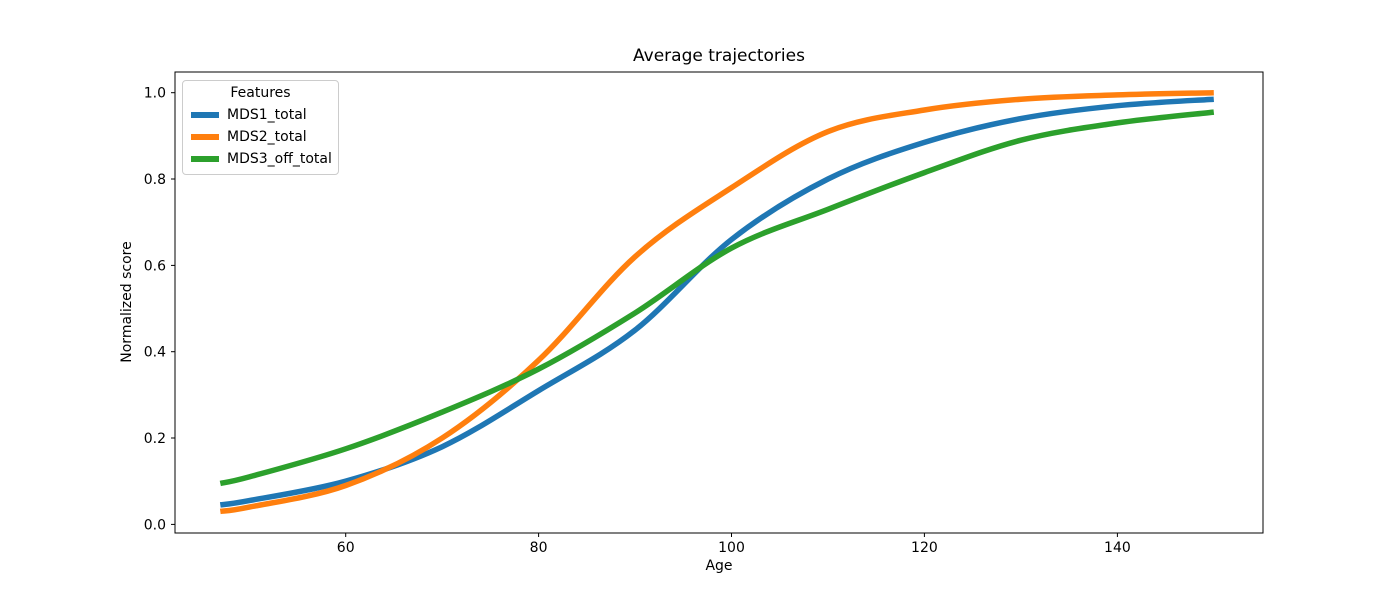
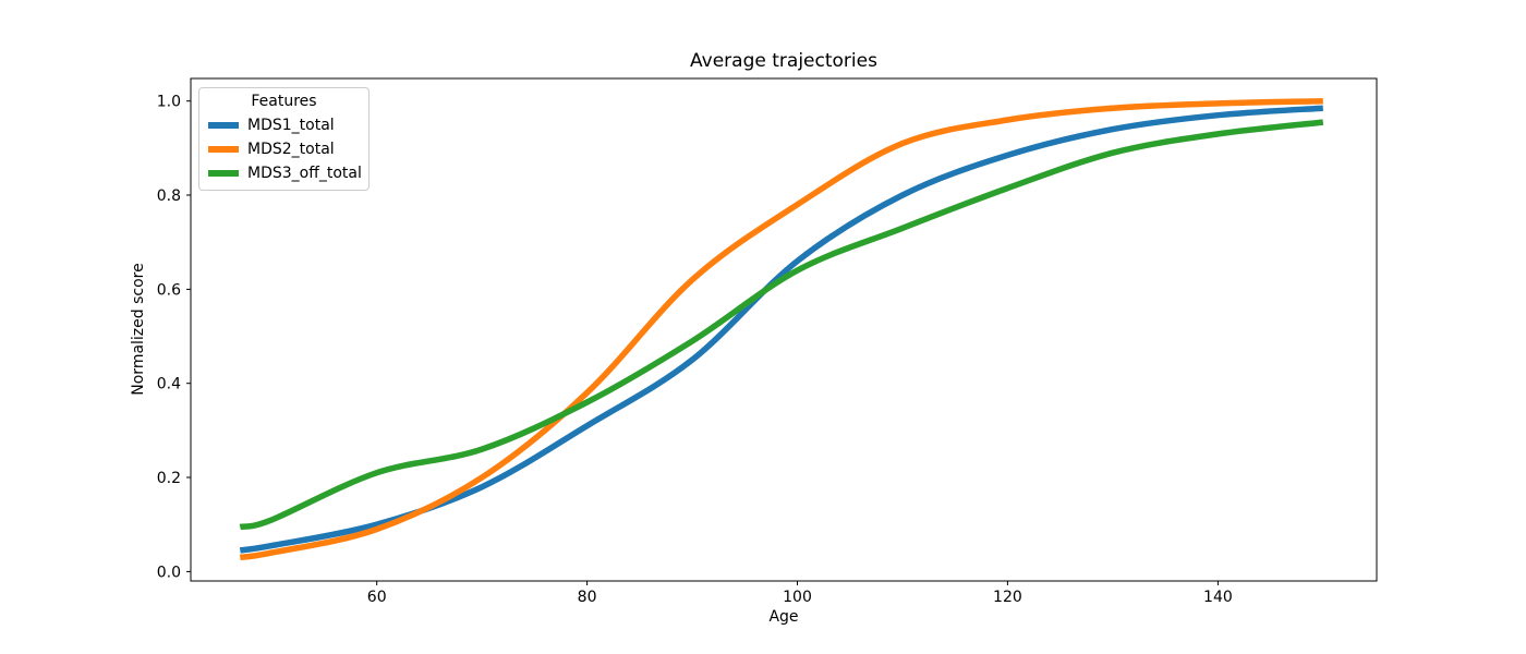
MDS3_off_total/60: 0.17 -> 0.21
